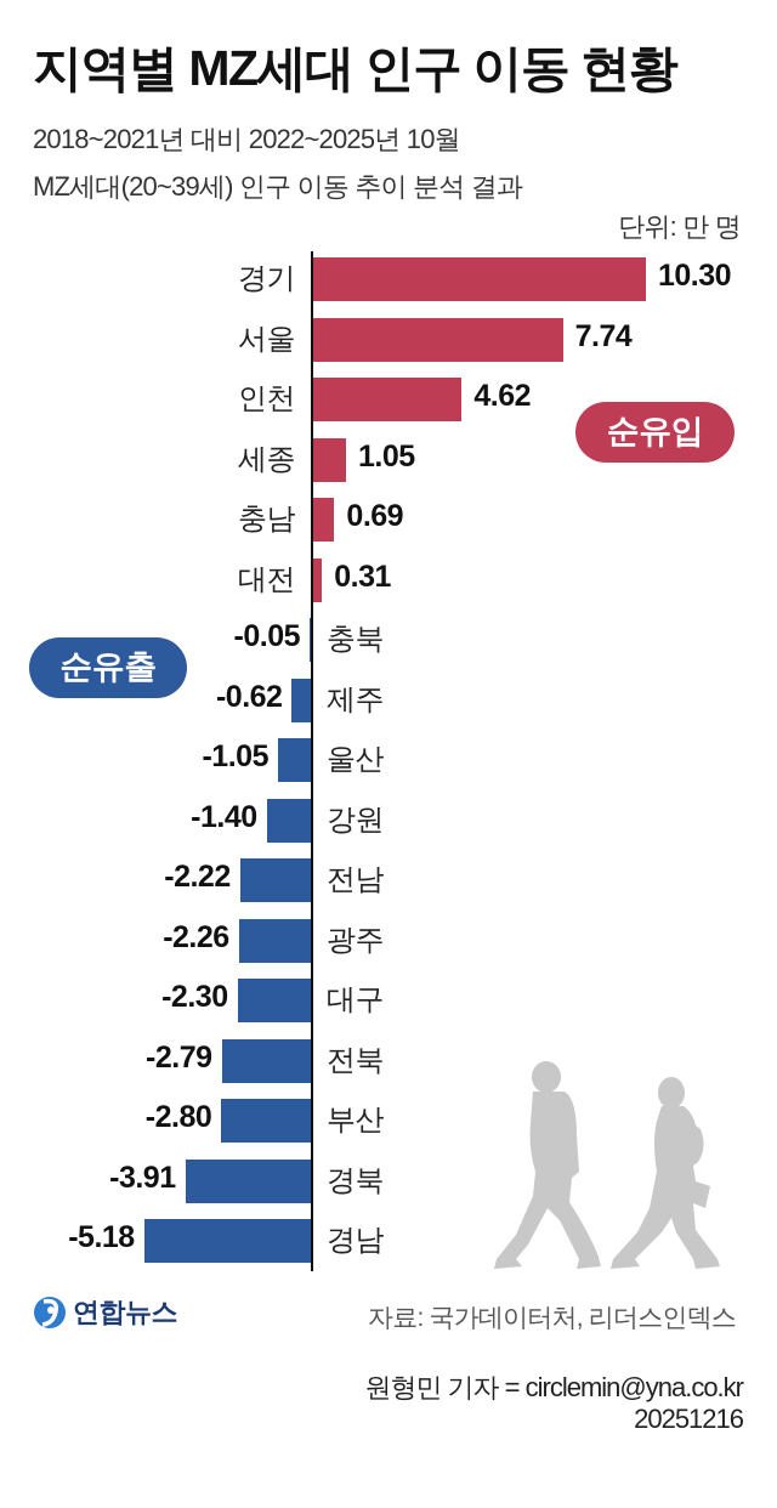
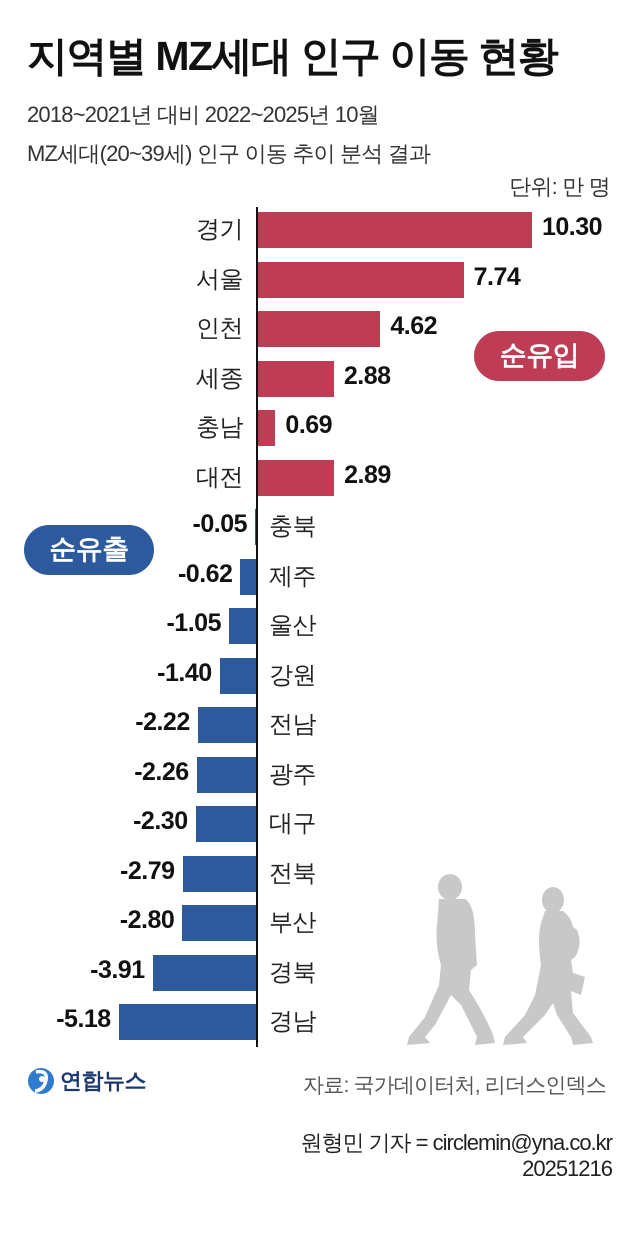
세종: 1.05 -> 2.88
대전: 0.31 -> 2.89
